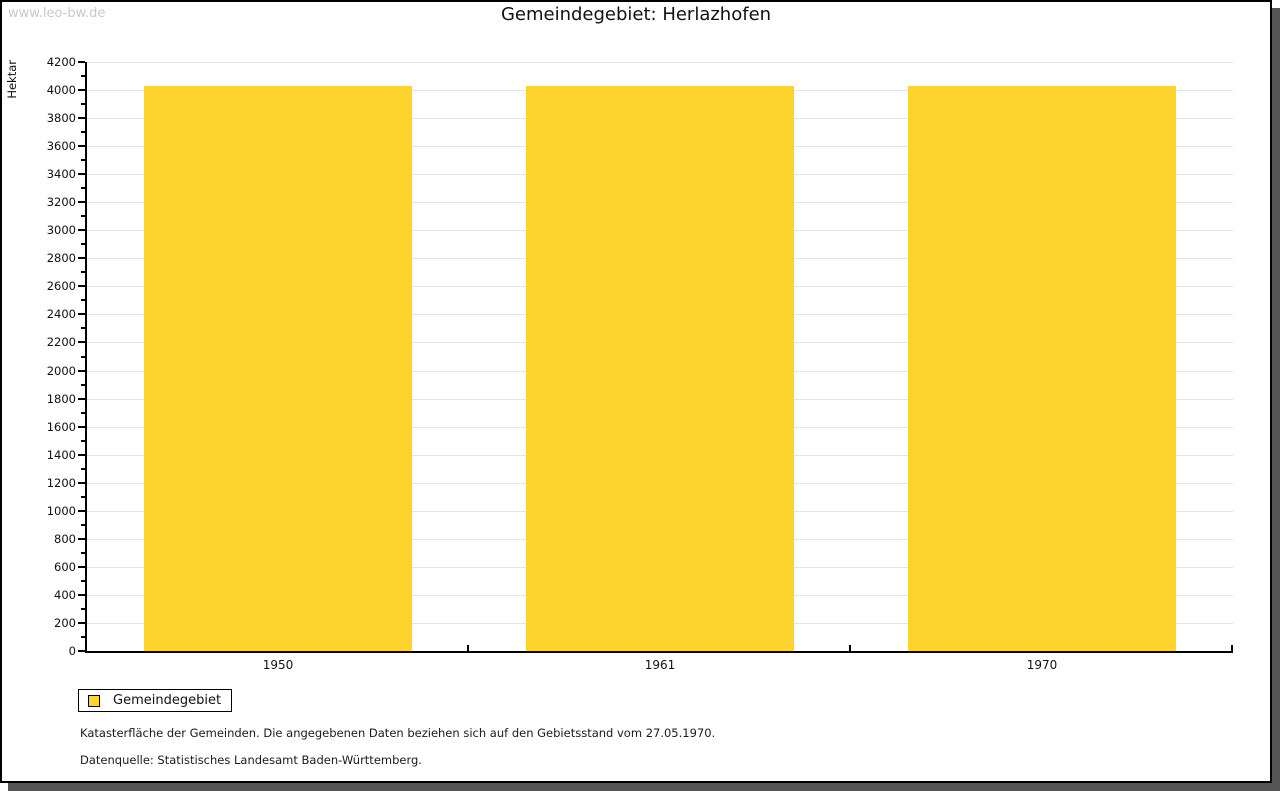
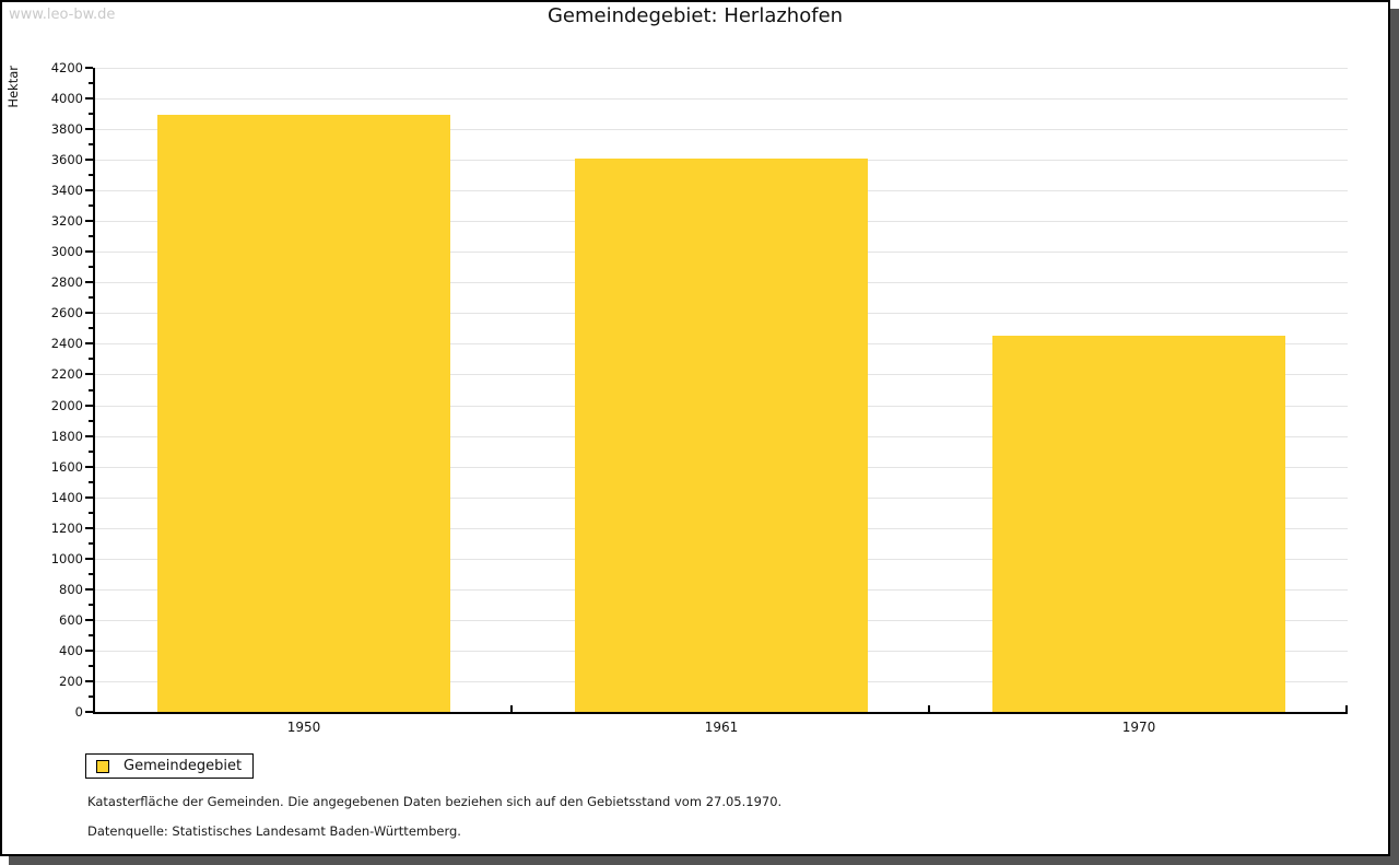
1950: 4030 -> 3890
1961: 4030 -> 3610
1970: 4030 -> 2450
